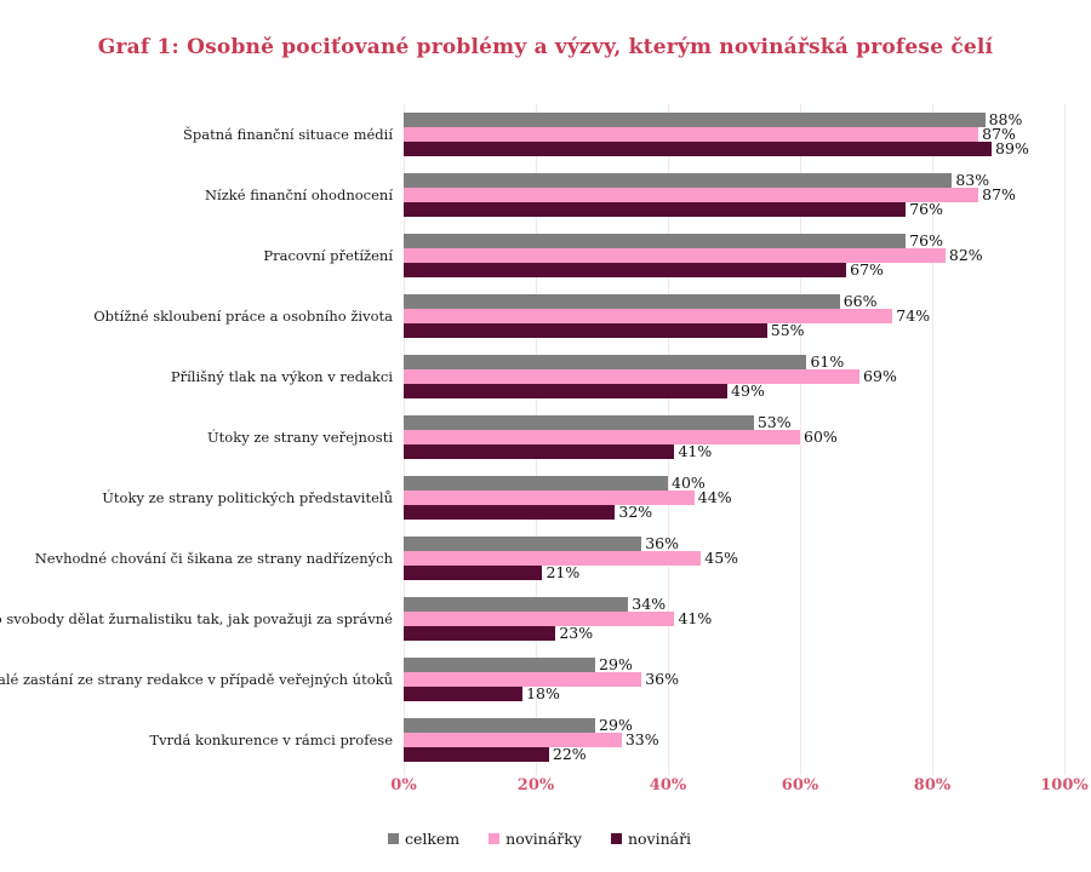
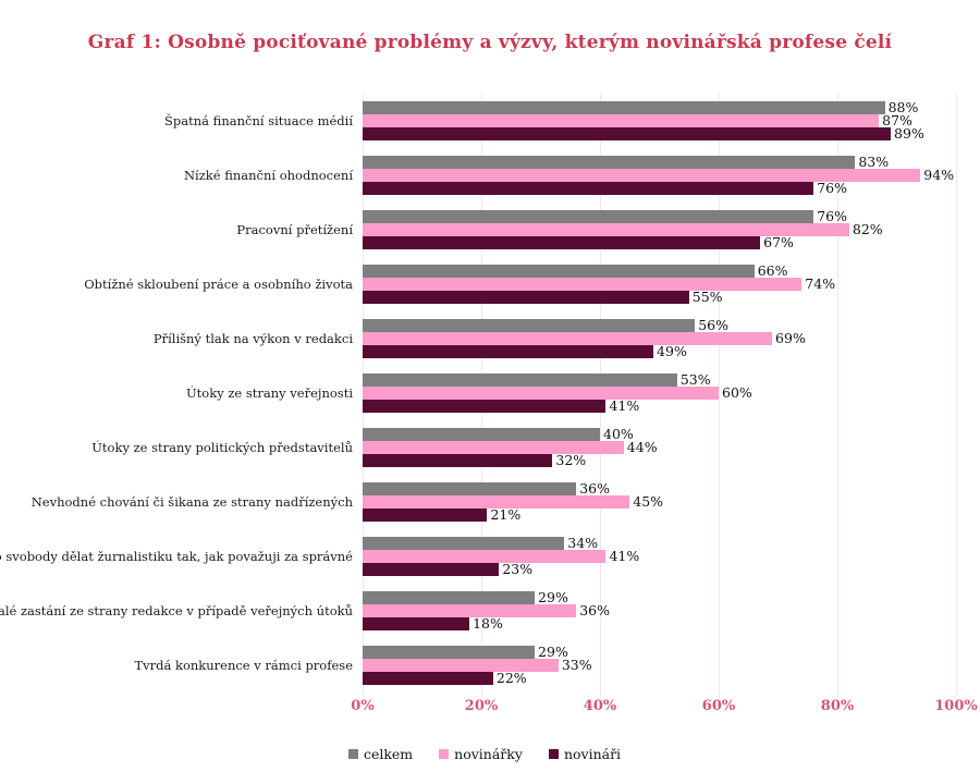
novinářky/Nízké finanční ohodnocení: 87% -> 94%
celkem/Přílišný tlak na výkon v redakci: 61% -> 56%
